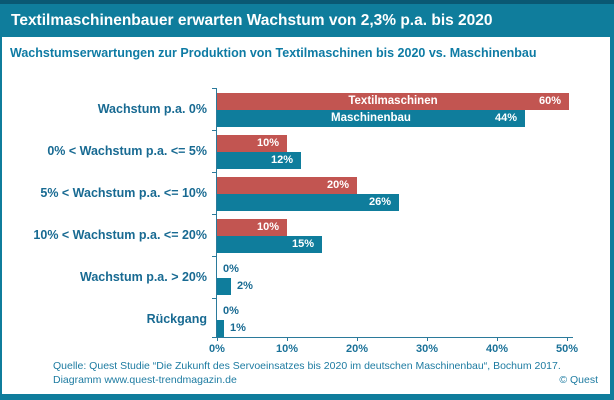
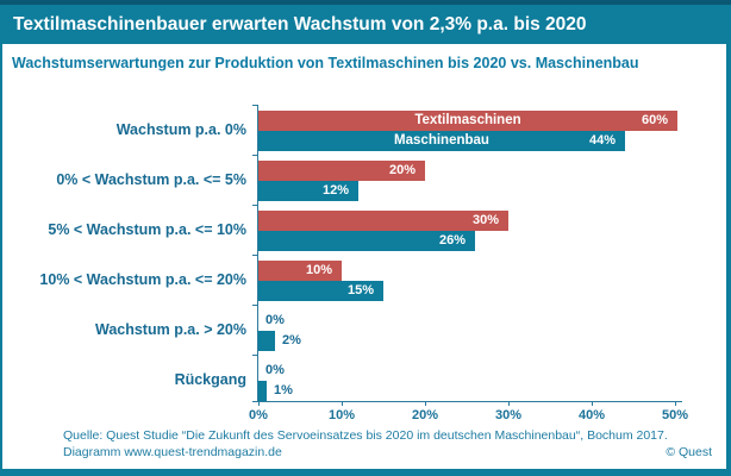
Textilmaschinen/0% < Wachstum p.a. <= 5%: 10% -> 20%
Textilmaschinen/5% < Wachstum p.a. <= 10%: 20% -> 30%
